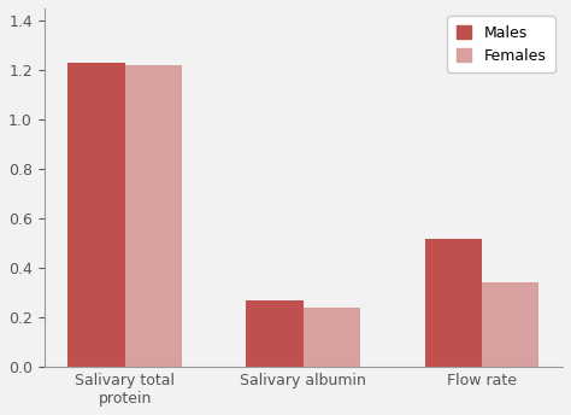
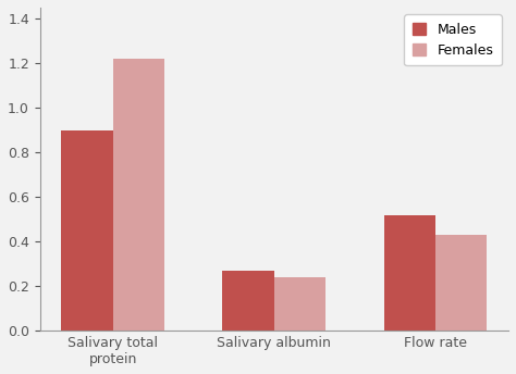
Males/Salivary total protein: 1.23 -> 0.90
Females/Flow rate: 0.34 -> 0.43
